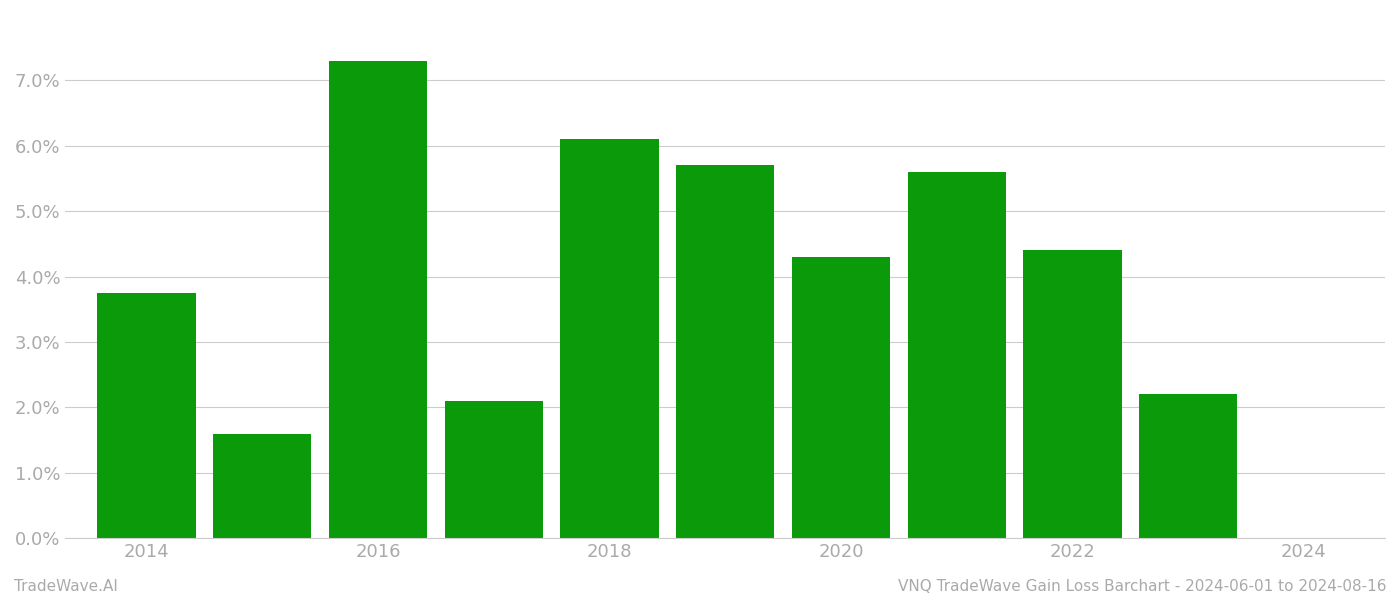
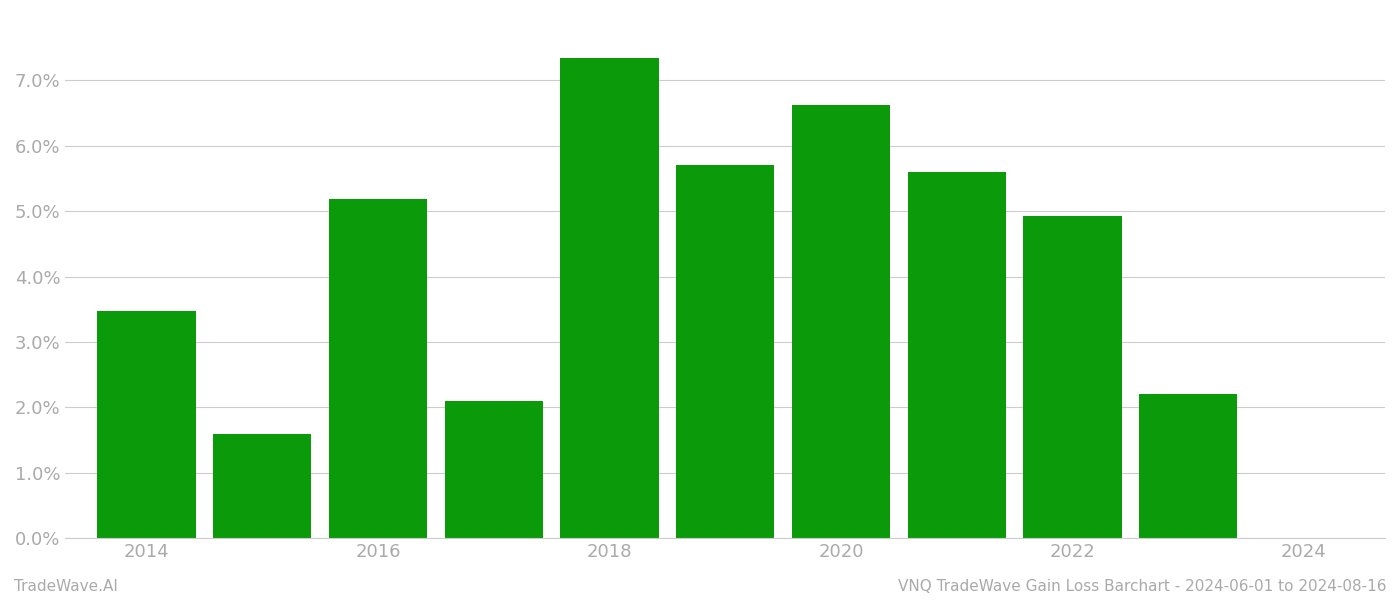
2014: 3.75% -> 3.48%
2016: 7.30% -> 5.18%
2018: 6.10% -> 7.34%
2020: 4.30% -> 6.62%
2022: 4.40% -> 4.92%
